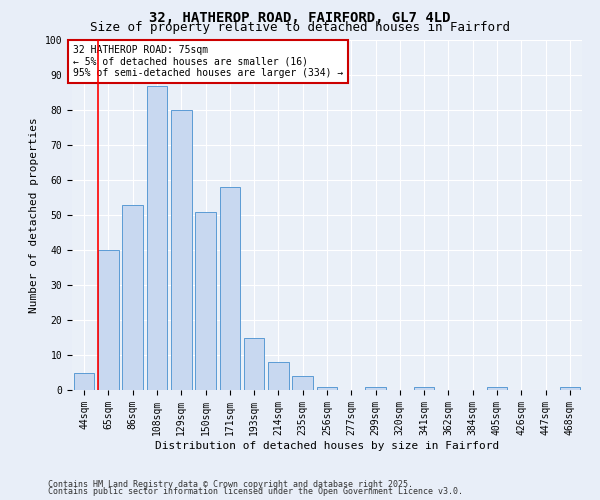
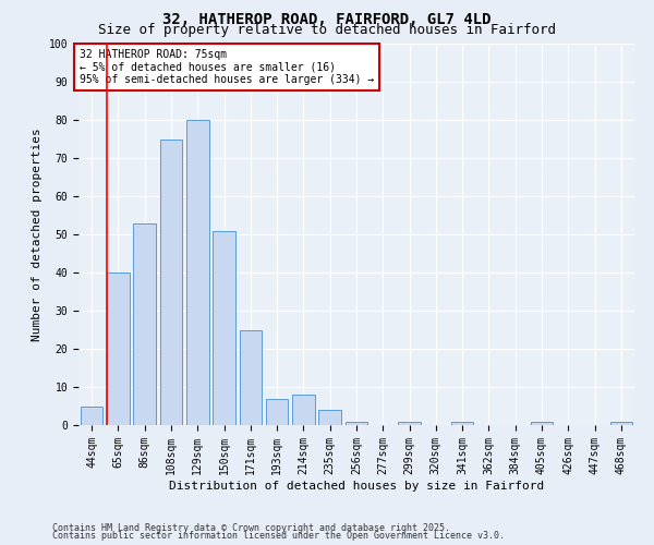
108sqm: 87 -> 75
171sqm: 58 -> 25
193sqm: 15 -> 7
